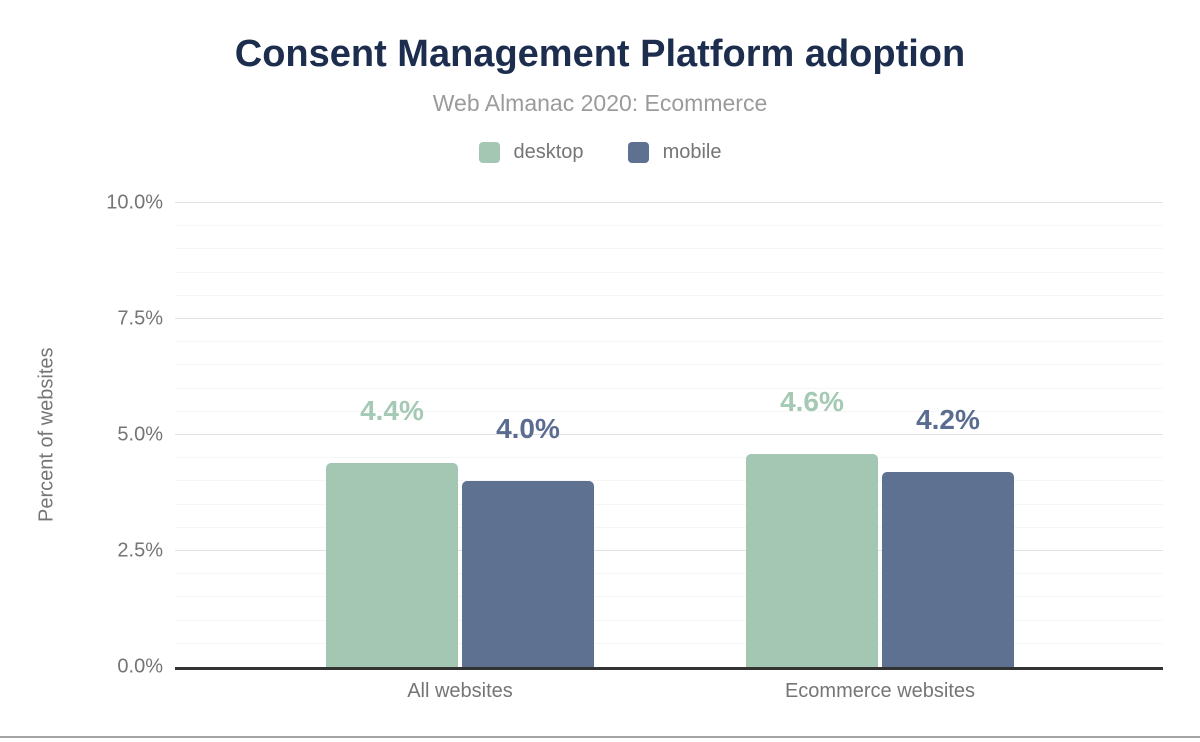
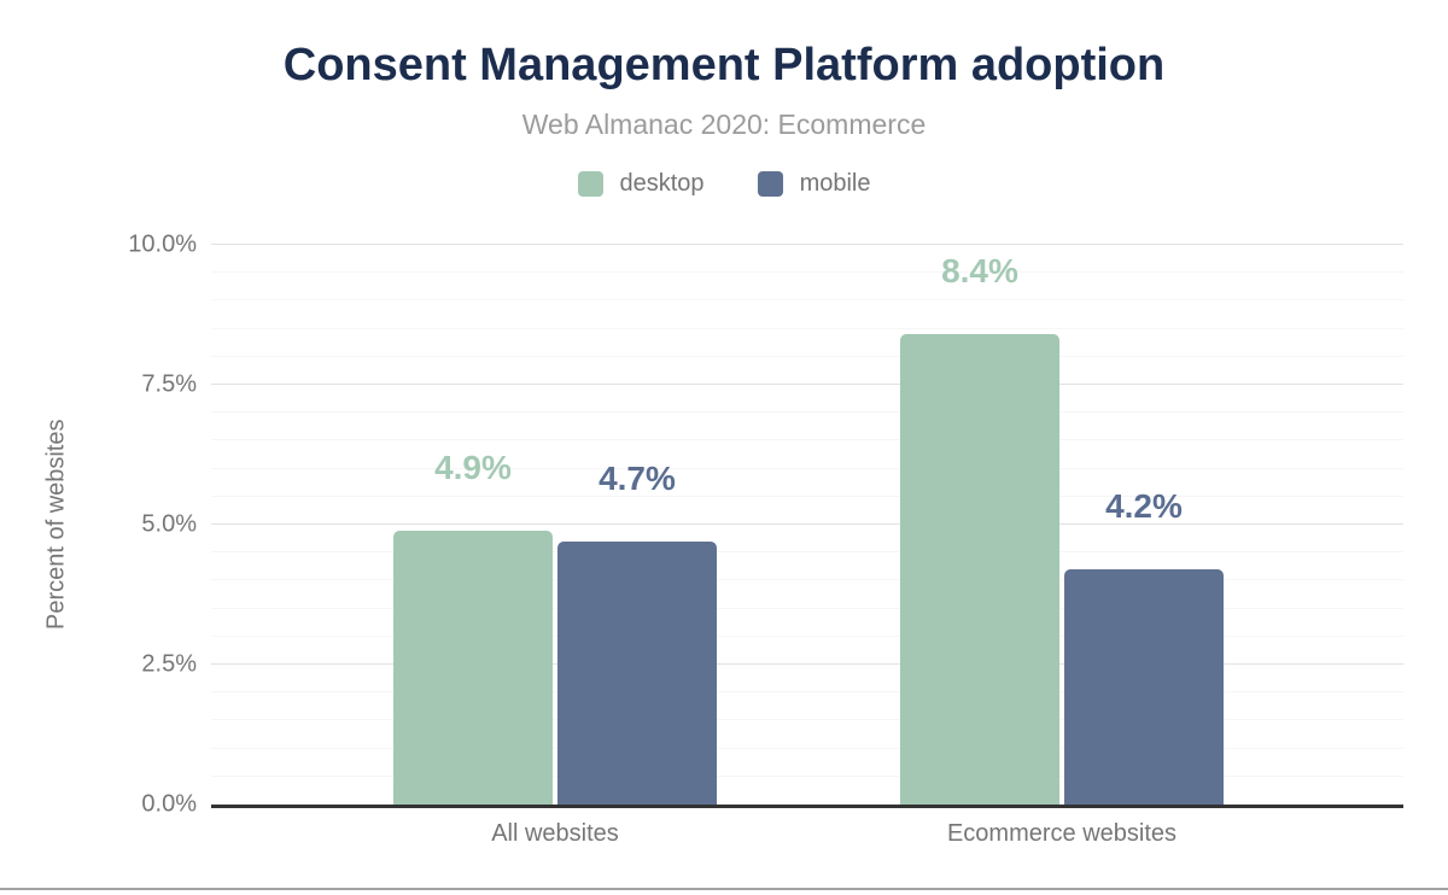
desktop/All websites: 4.4% -> 4.9%
mobile/All websites: 4.0% -> 4.7%
desktop/Ecommerce websites: 4.6% -> 8.4%
